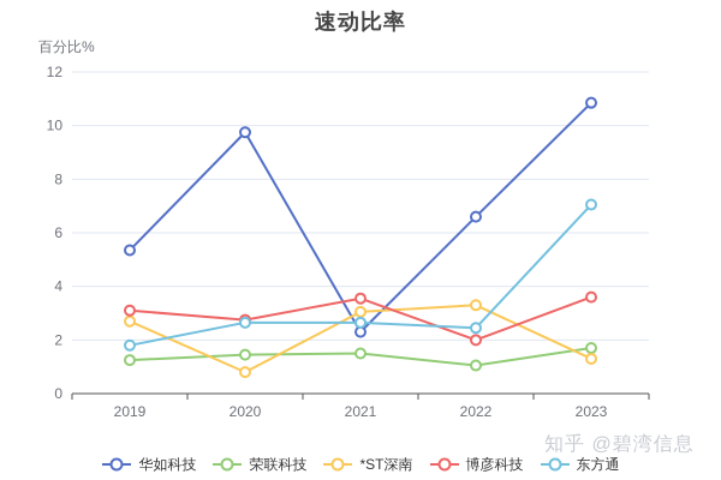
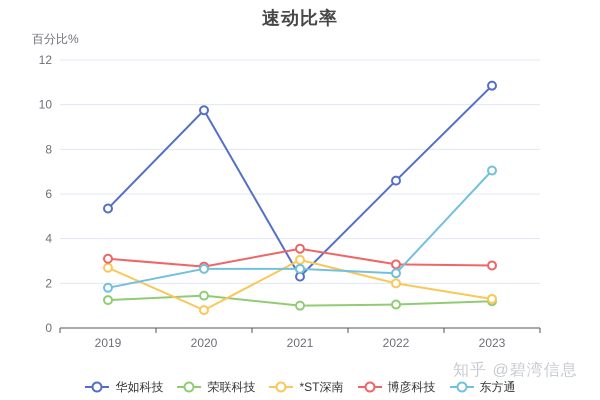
荣联科技/2021: 1.5 -> 1.0
*ST深南/2022: 3.3 -> 2.0
博彦科技/2022: 2.0 -> 2.9
荣联科技/2023: 1.7 -> 1.2
博彦科技/2023: 3.6 -> 2.8
